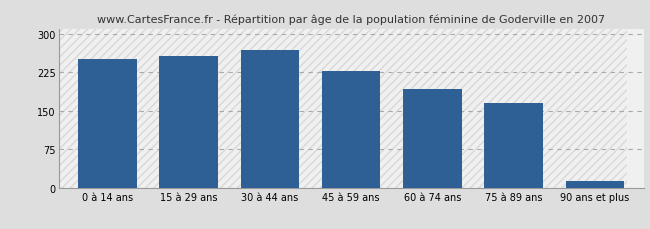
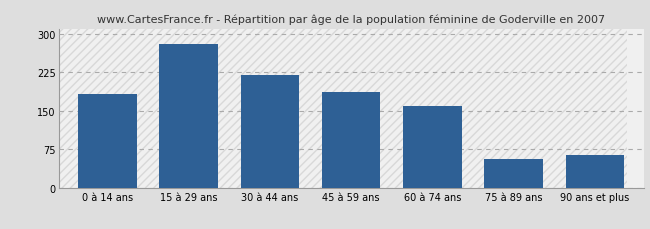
0 à 14 ans: 252 -> 182
15 à 29 ans: 257 -> 280
30 à 44 ans: 268 -> 220
45 à 59 ans: 228 -> 186
60 à 74 ans: 193 -> 160
75 à 89 ans: 165 -> 56
90 ans et plus: 12 -> 64
